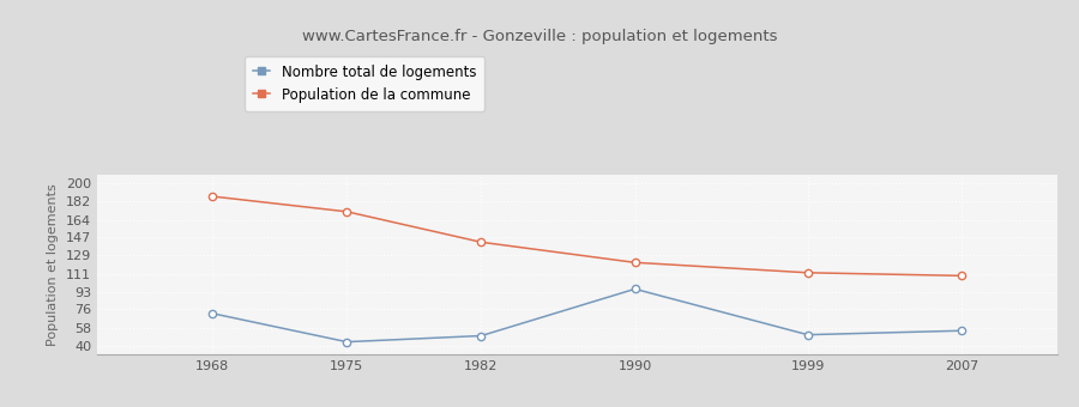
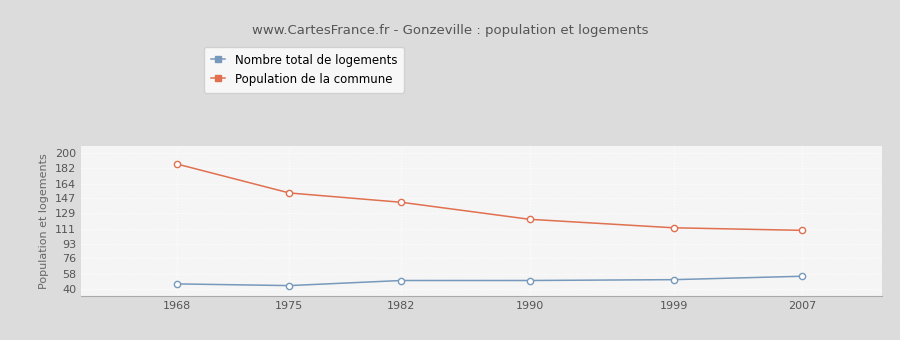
Nombre total de logements/1968: 72 -> 46
Population de la commune/1975: 172 -> 153
Nombre total de logements/1990: 96 -> 50
